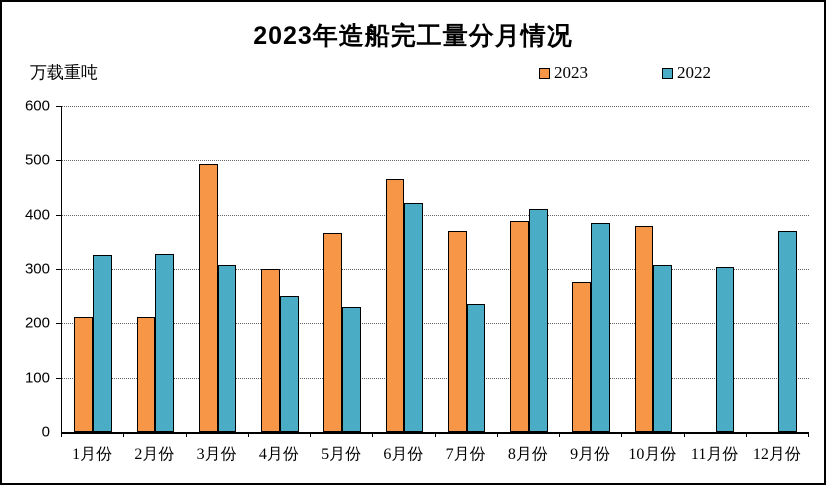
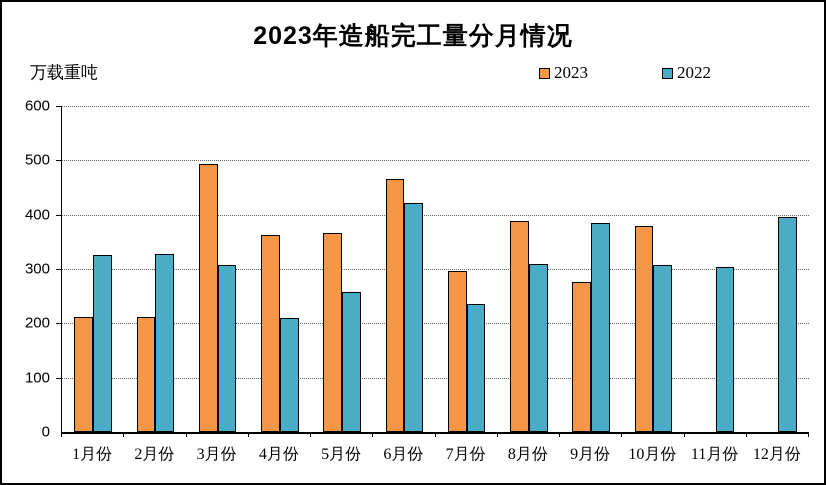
2023/4月份: 300 -> 360
2022/4月份: 250 -> 210
2022/5月份: 230 -> 260
2023/7月份: 370 -> 300
2022/8月份: 410 -> 310
2022/12月份: 370 -> 400
